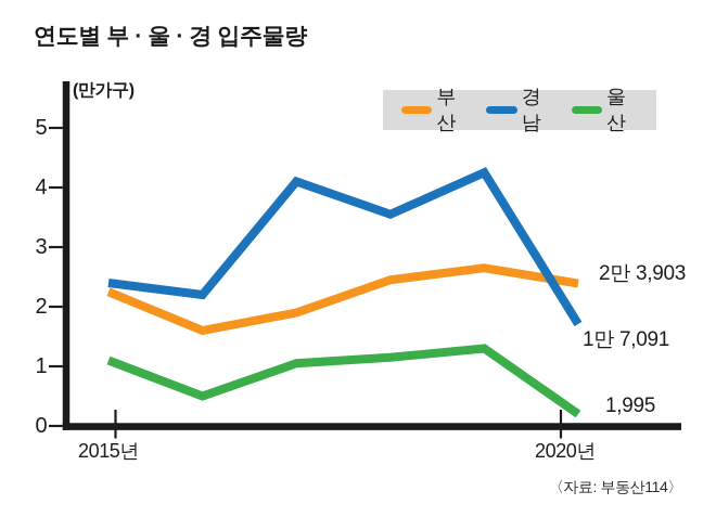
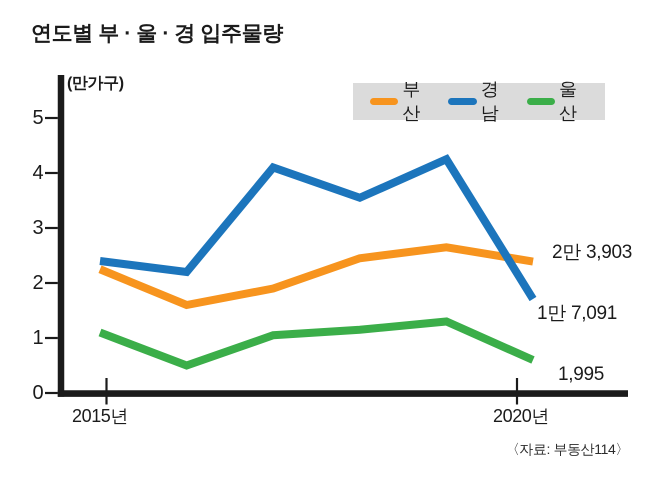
울산/2020년: 0.2 -> 0.6
